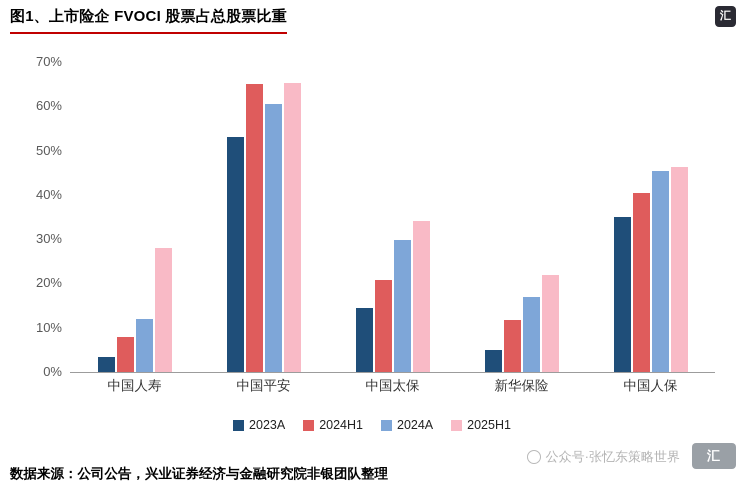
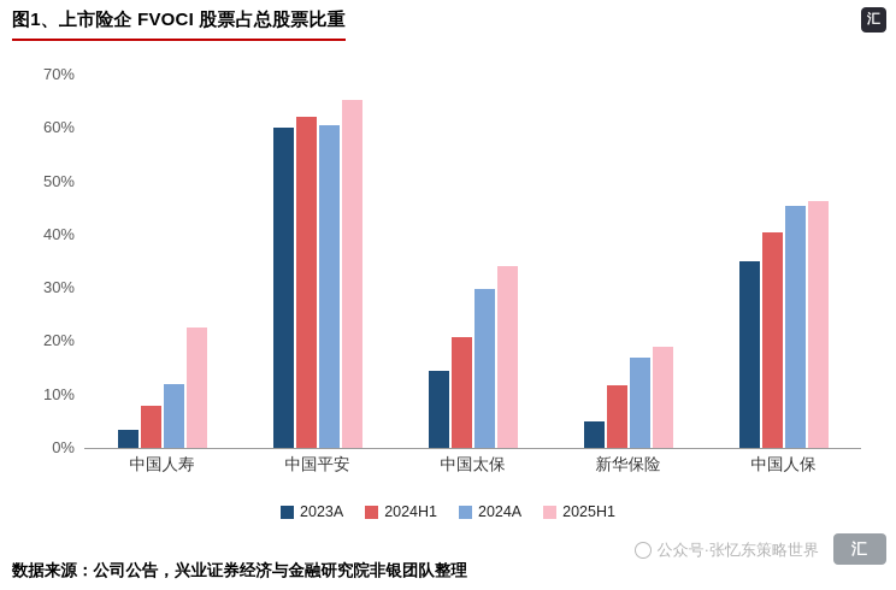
2025H1/中国人寿: 28% -> 22%
2023A/中国平安: 53% -> 60%
2024H1/中国平安: 65% -> 62%
2025H1/新华保险: 22% -> 19%
